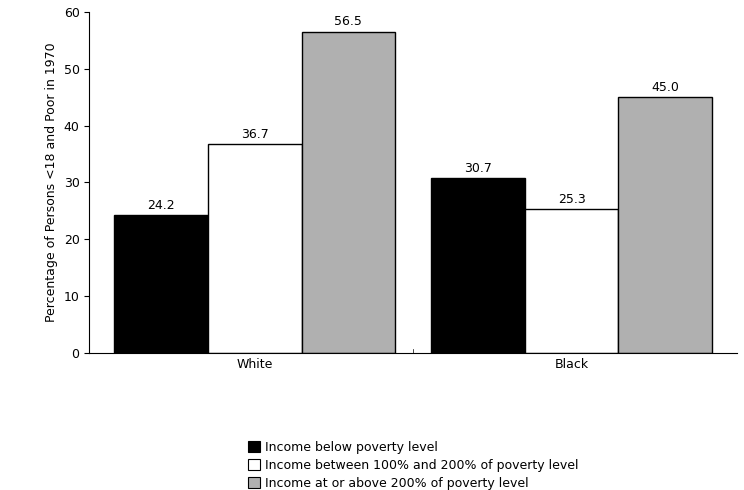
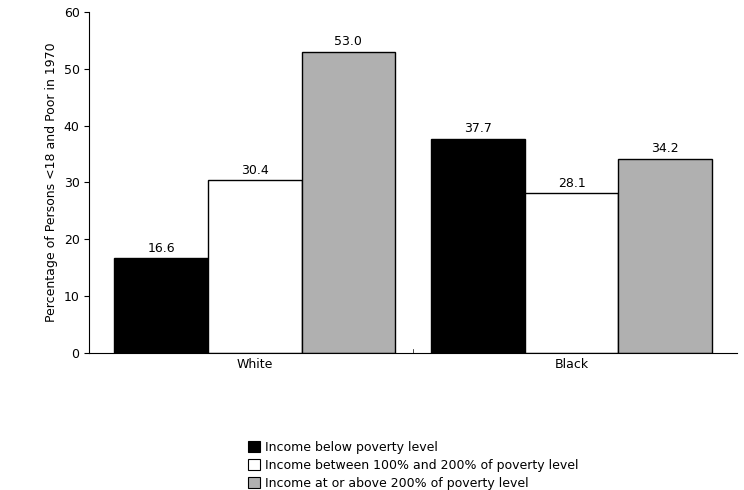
Income below poverty level/White: 24.2 -> 16.6
Income between 100% and 200% of poverty level/White: 36.7 -> 30.4
Income at or above 200% of poverty level/White: 56.5 -> 53.0
Income below poverty level/Black: 30.7 -> 37.7
Income between 100% and 200% of poverty level/Black: 25.3 -> 28.1
Income at or above 200% of poverty level/Black: 45.0 -> 34.2
